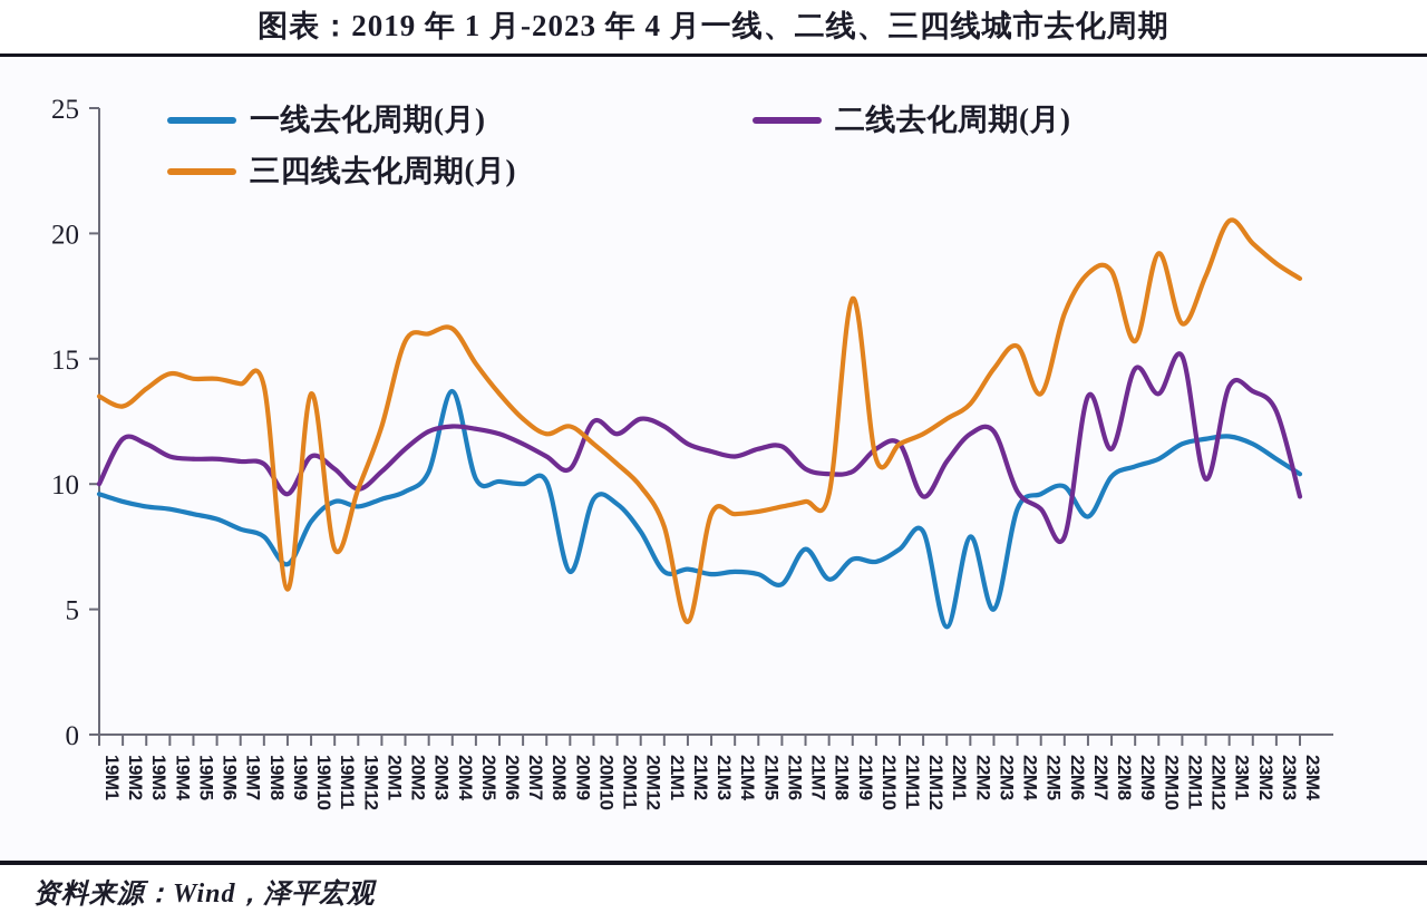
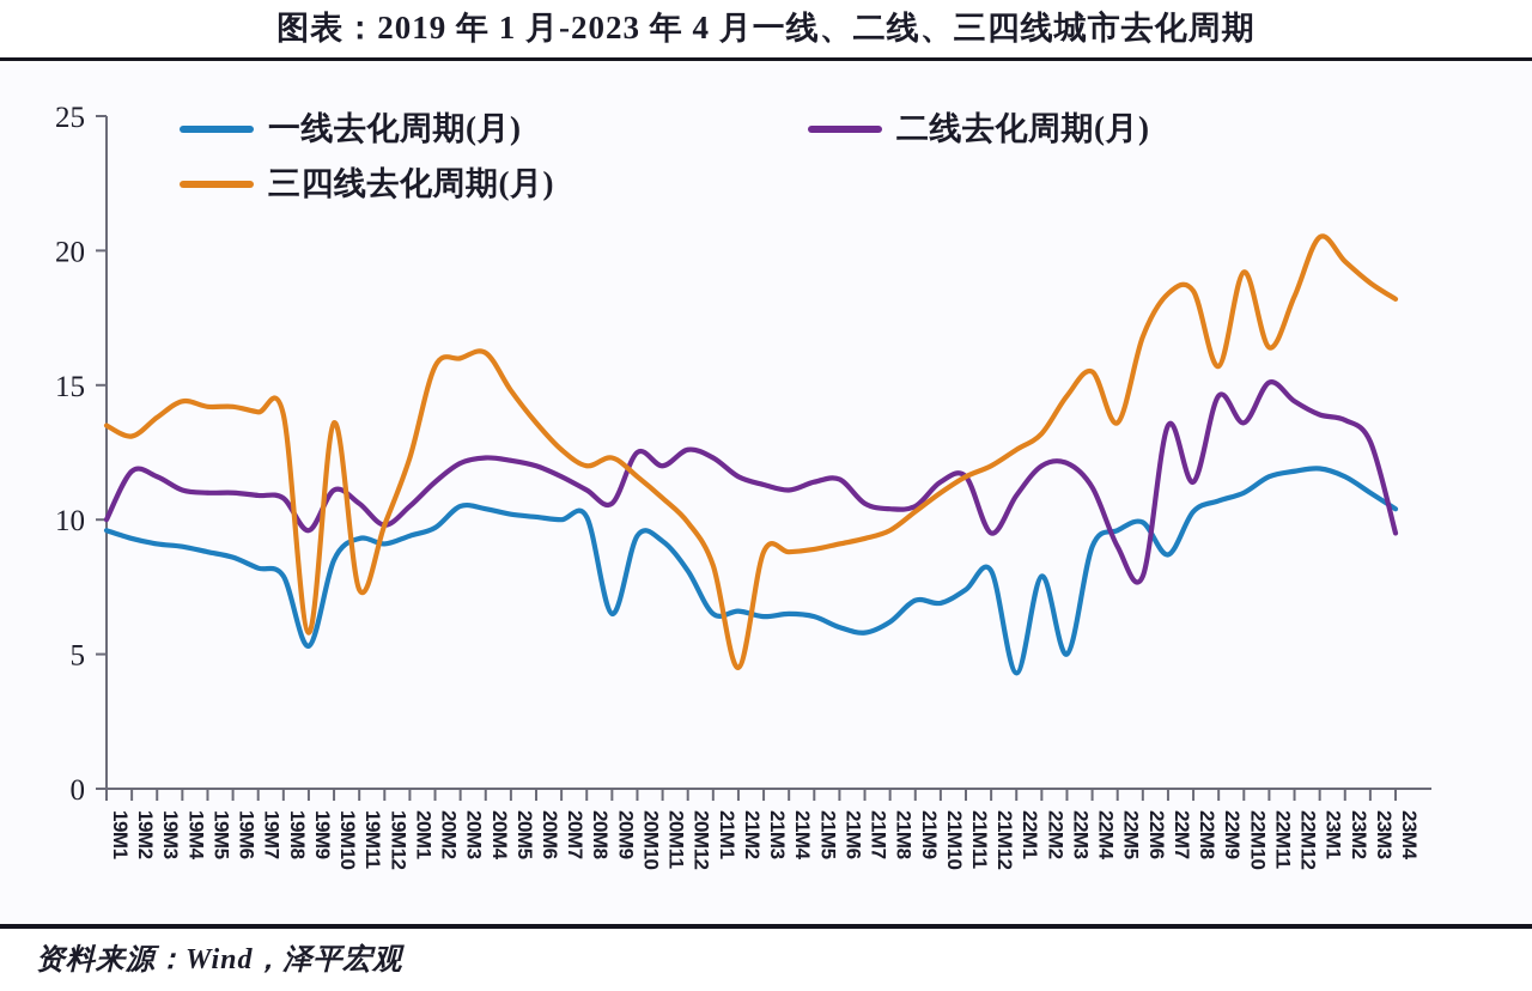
一线去化周期(月)/19M9: 6.8 -> 5.3
一线去化周期(月)/20M4: 13.7 -> 10.4
一线去化周期(月)/21M7: 7.4 -> 5.8
三四线去化周期(月)/21M9: 17.4 -> 10.3
二线去化周期(月)/22M4: 9.7 -> 11.2
二线去化周期(月)/22M12: 10.2 -> 14.4
